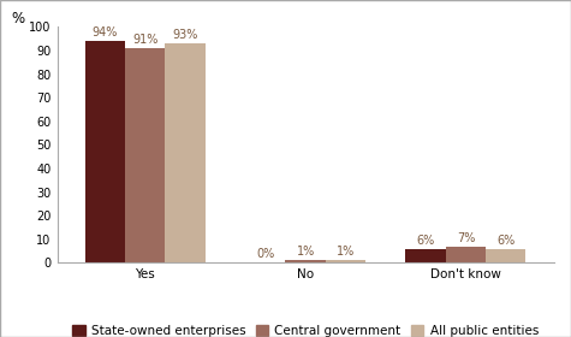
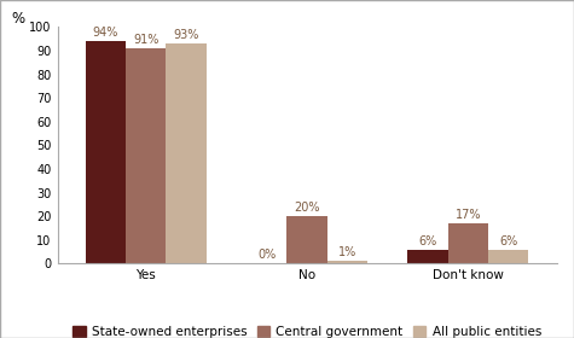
Central government/No: 1% -> 20%
Central government/Don't know: 7% -> 17%
